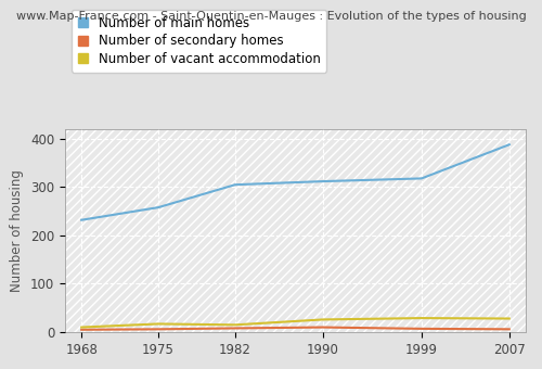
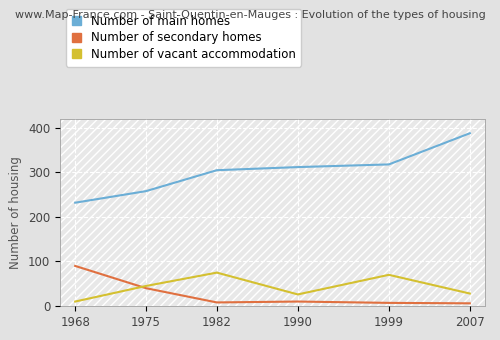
Number of secondary homes/1968: 5 -> 90
Number of secondary homes/1975: 6 -> 40
Number of vacant accommodation/1975: 17 -> 45
Number of vacant accommodation/1982: 15 -> 75
Number of vacant accommodation/1999: 29 -> 70
